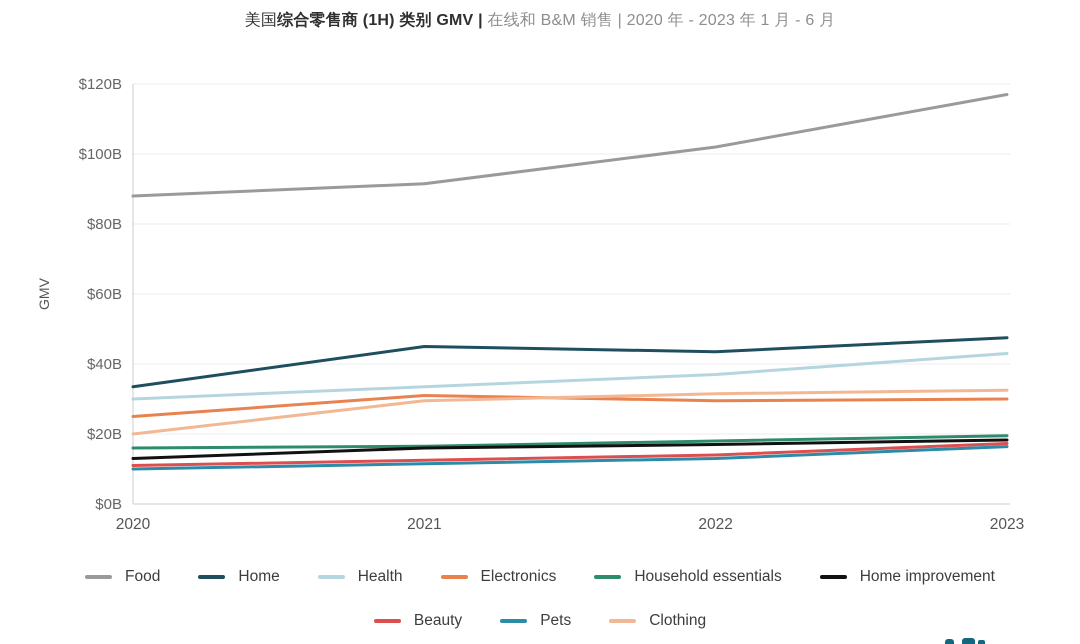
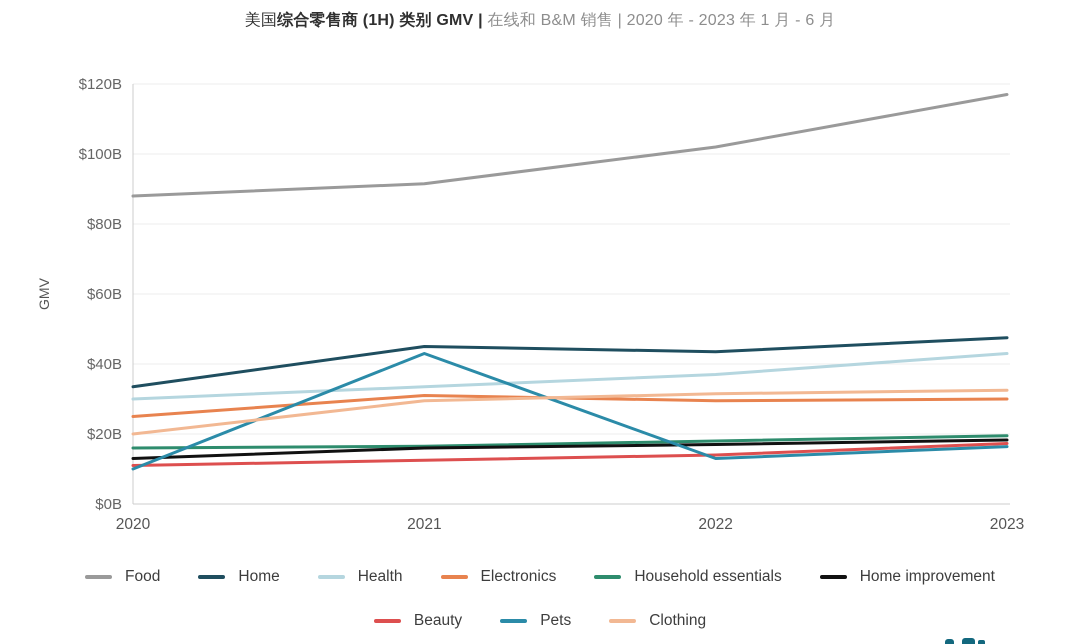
Pets/2021: $12B -> $43B
